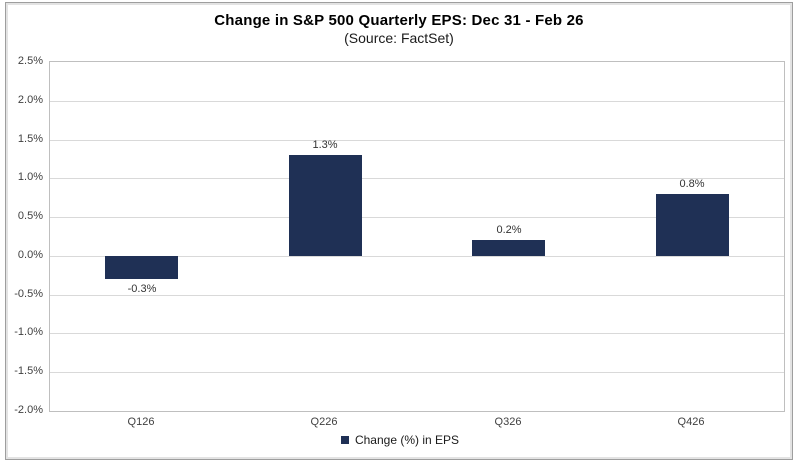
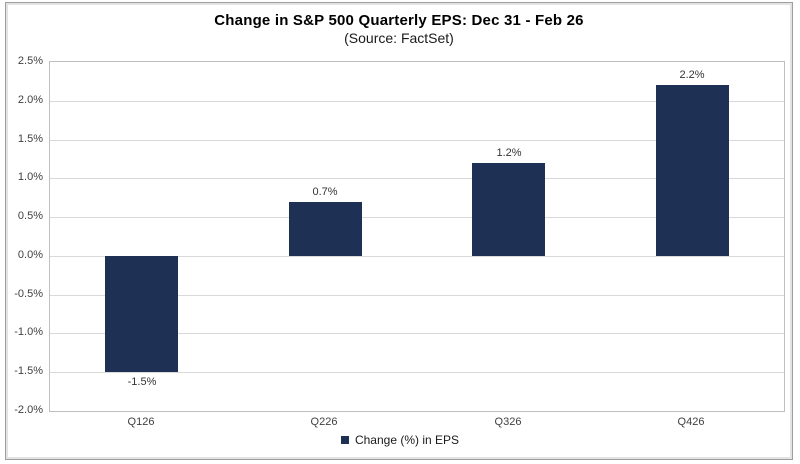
Q126: -0.3% -> -1.5%
Q226: 1.3% -> 0.7%
Q326: 0.2% -> 1.2%
Q426: 0.8% -> 2.2%
